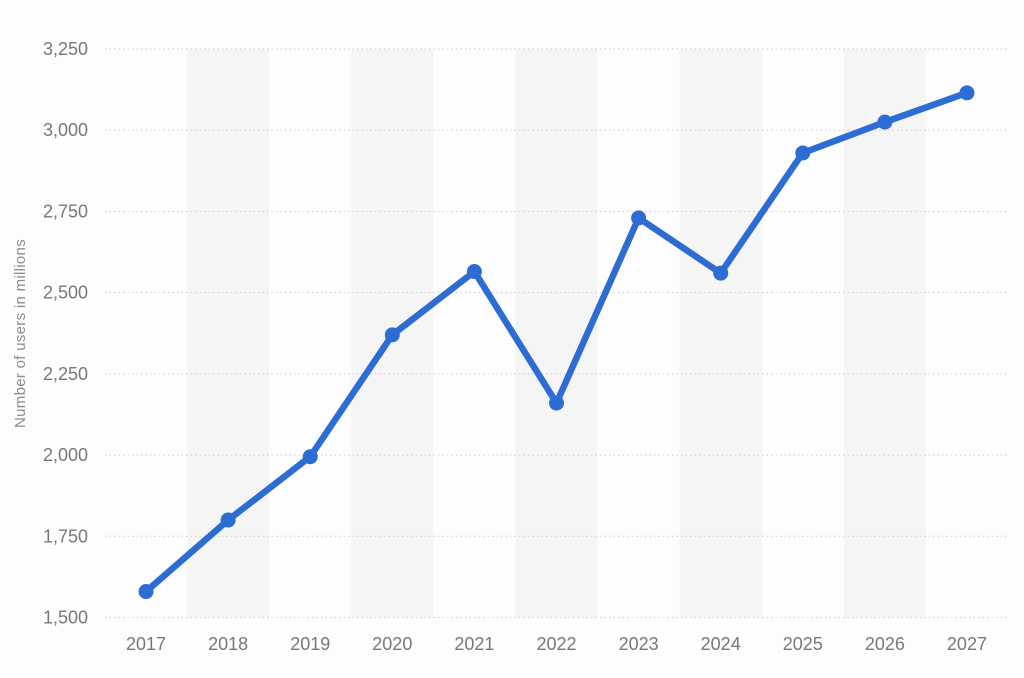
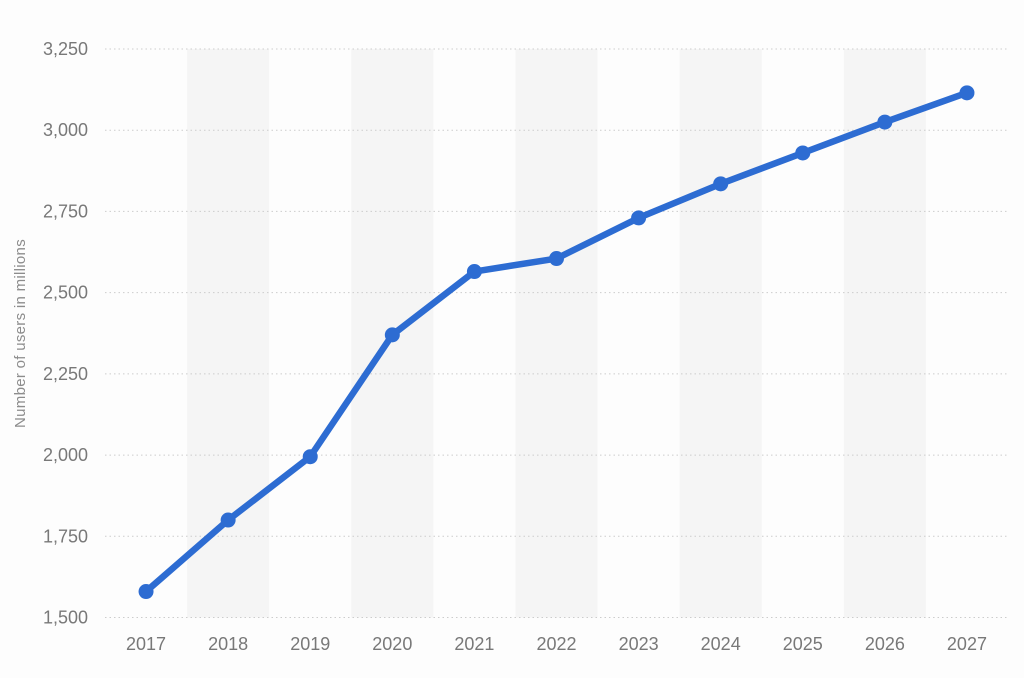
2022: 2160 -> 2600
2024: 2560 -> 2840
